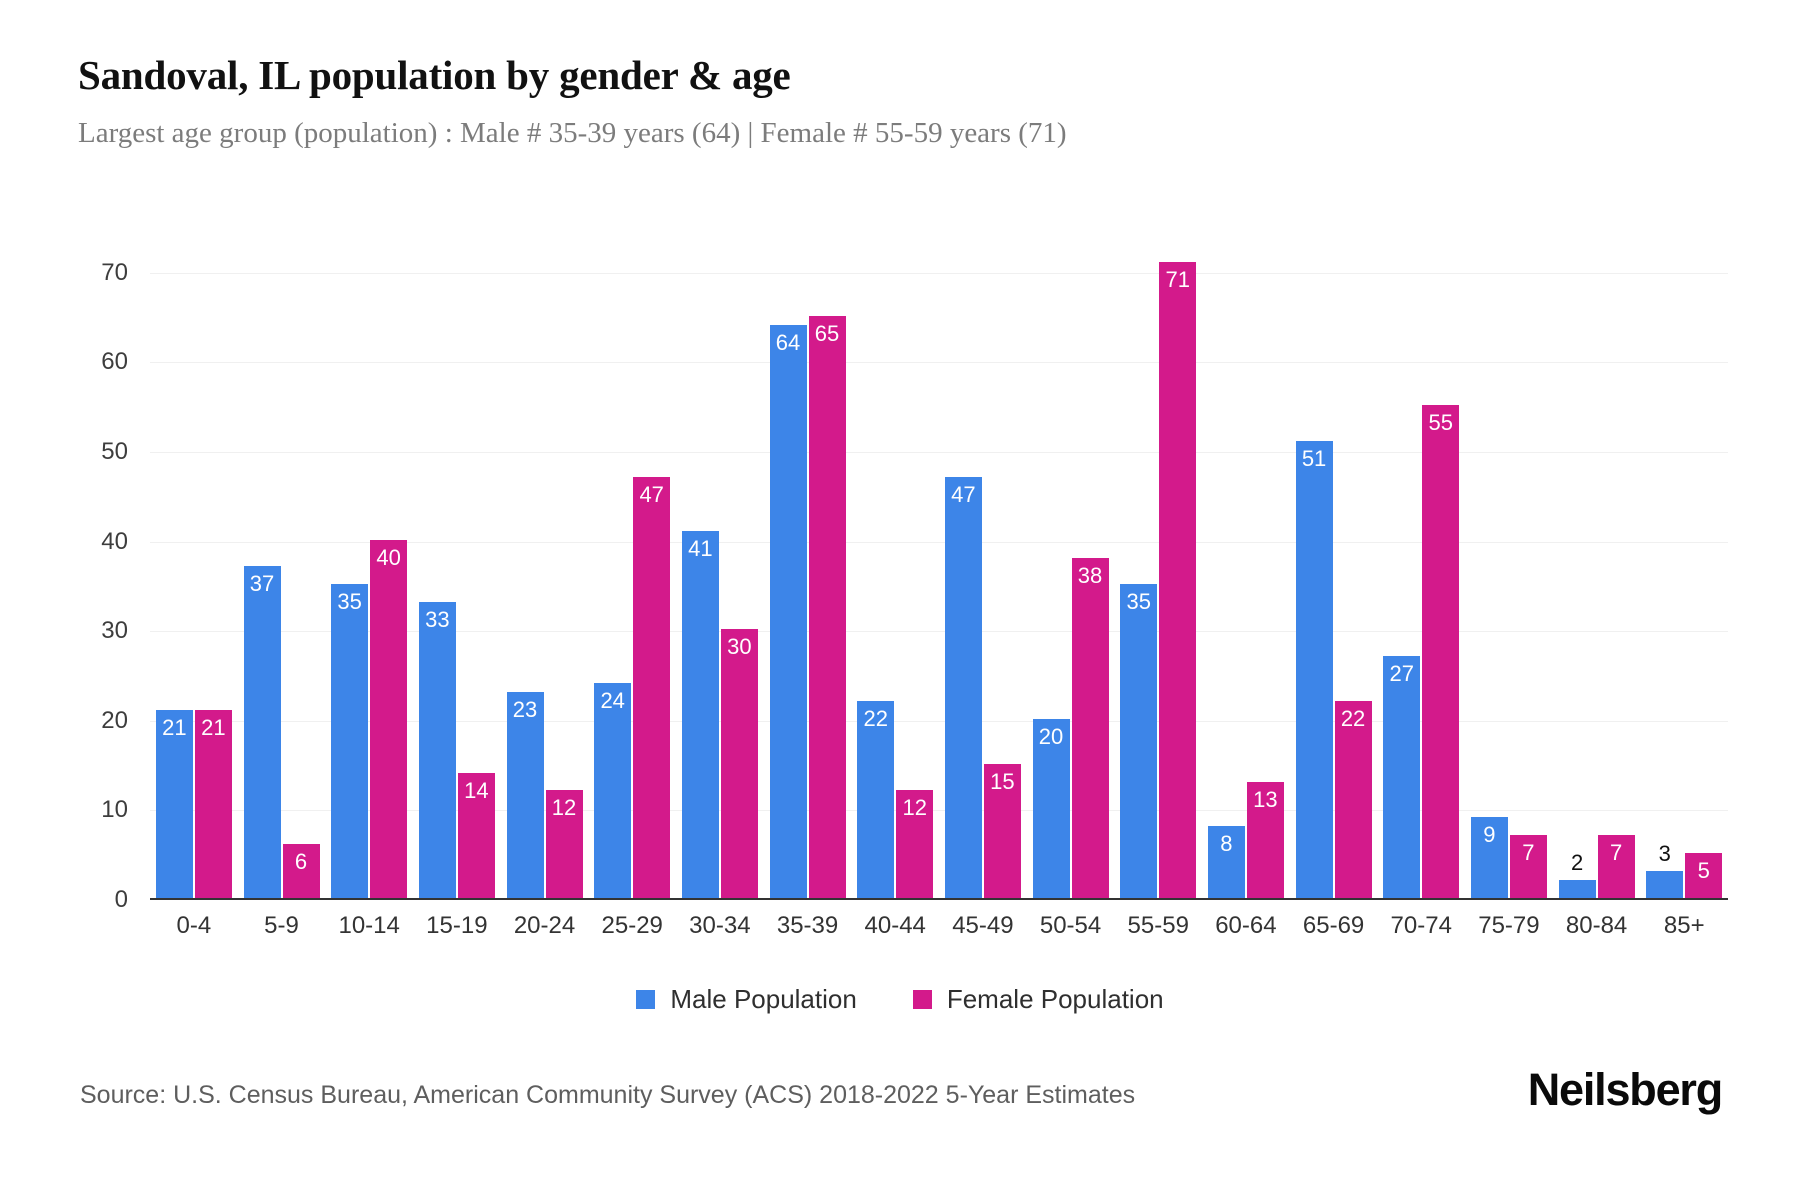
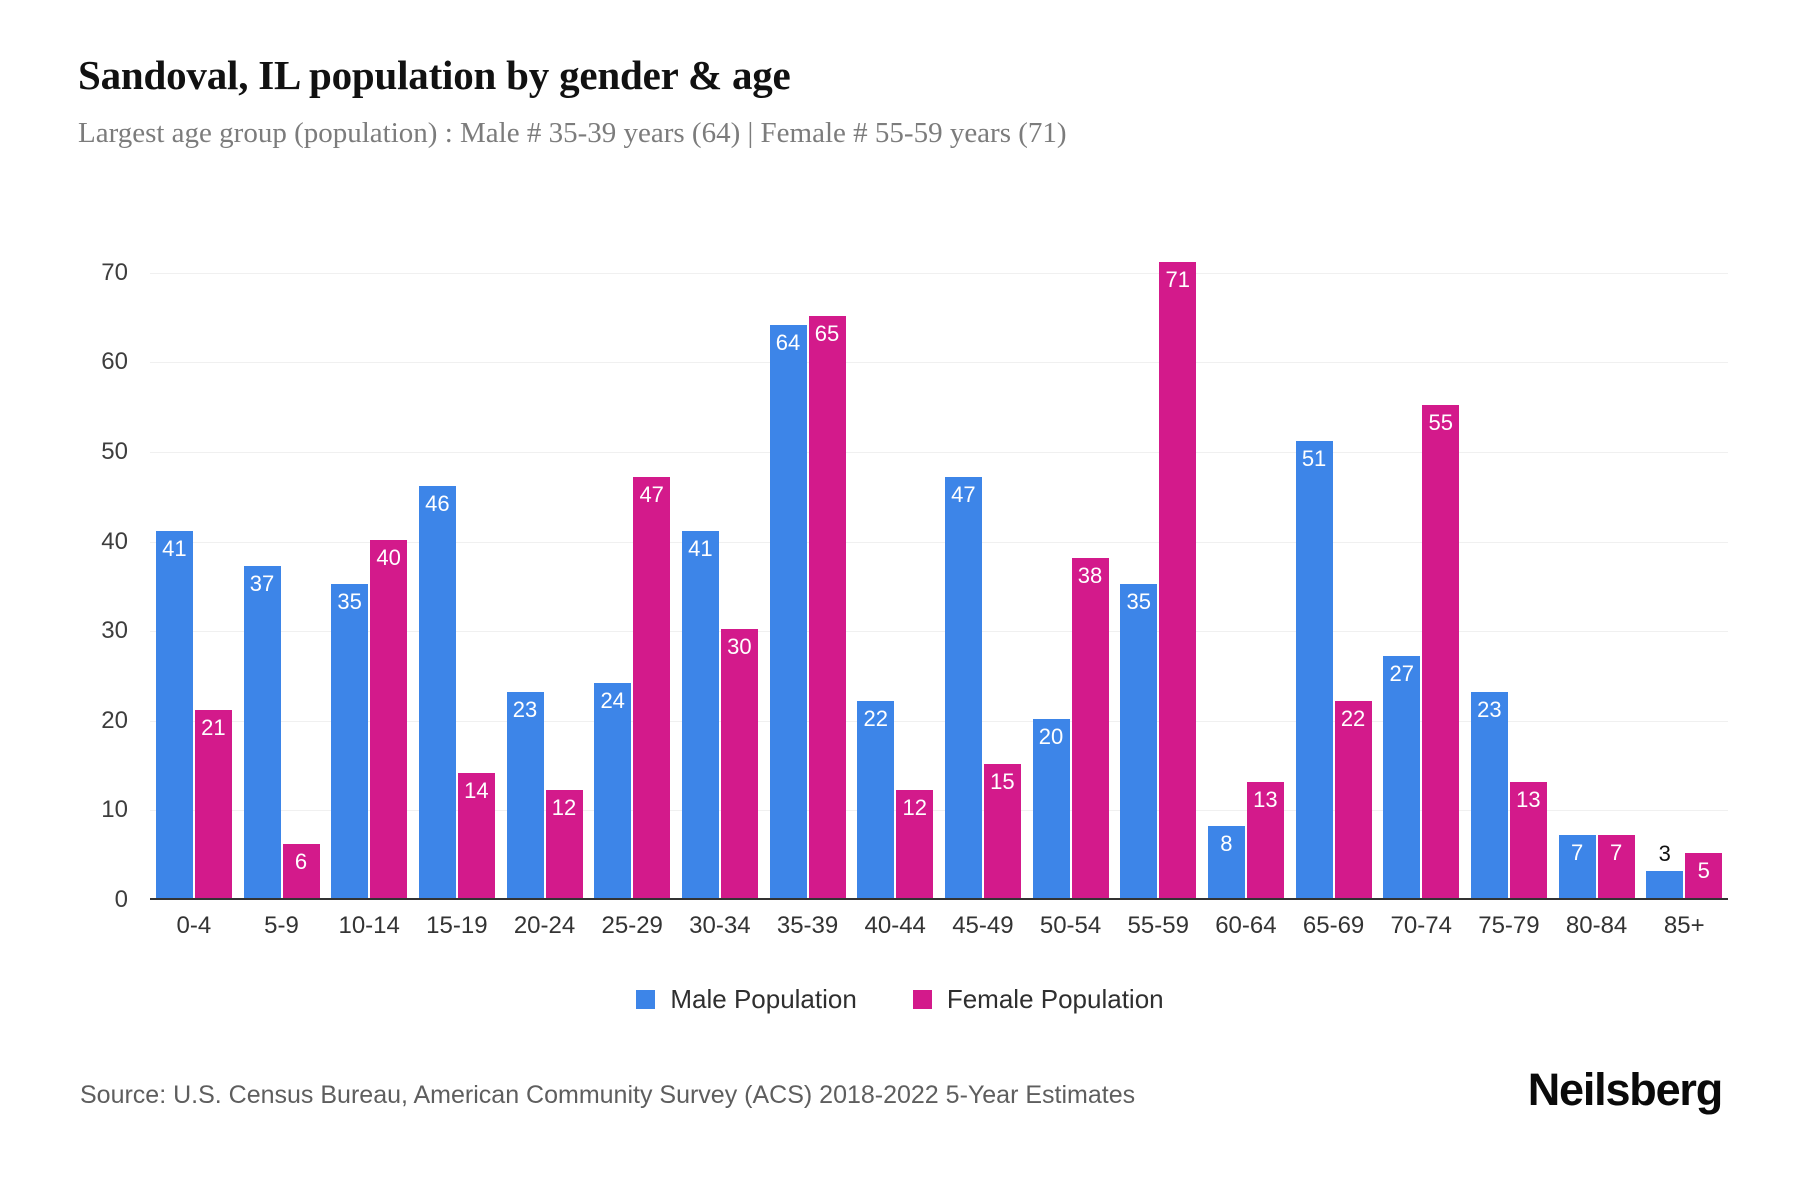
Male Population/0-4: 21 -> 41
Male Population/15-19: 33 -> 46
Male Population/75-79: 9 -> 23
Female Population/75-79: 7 -> 13
Male Population/80-84: 2 -> 7
